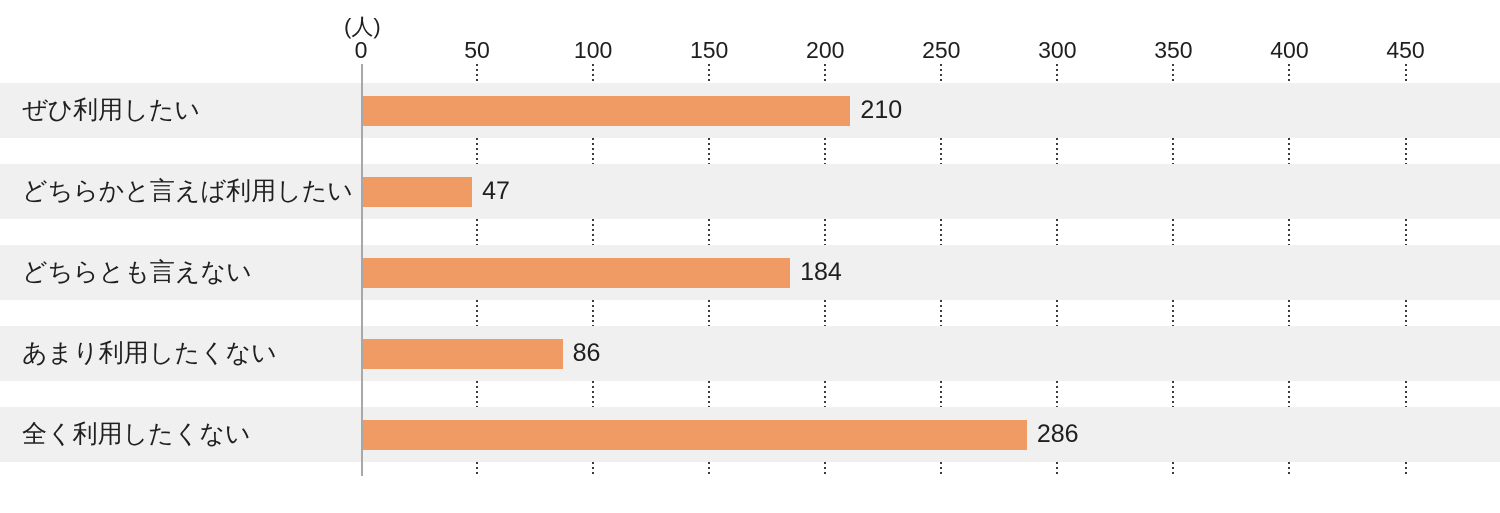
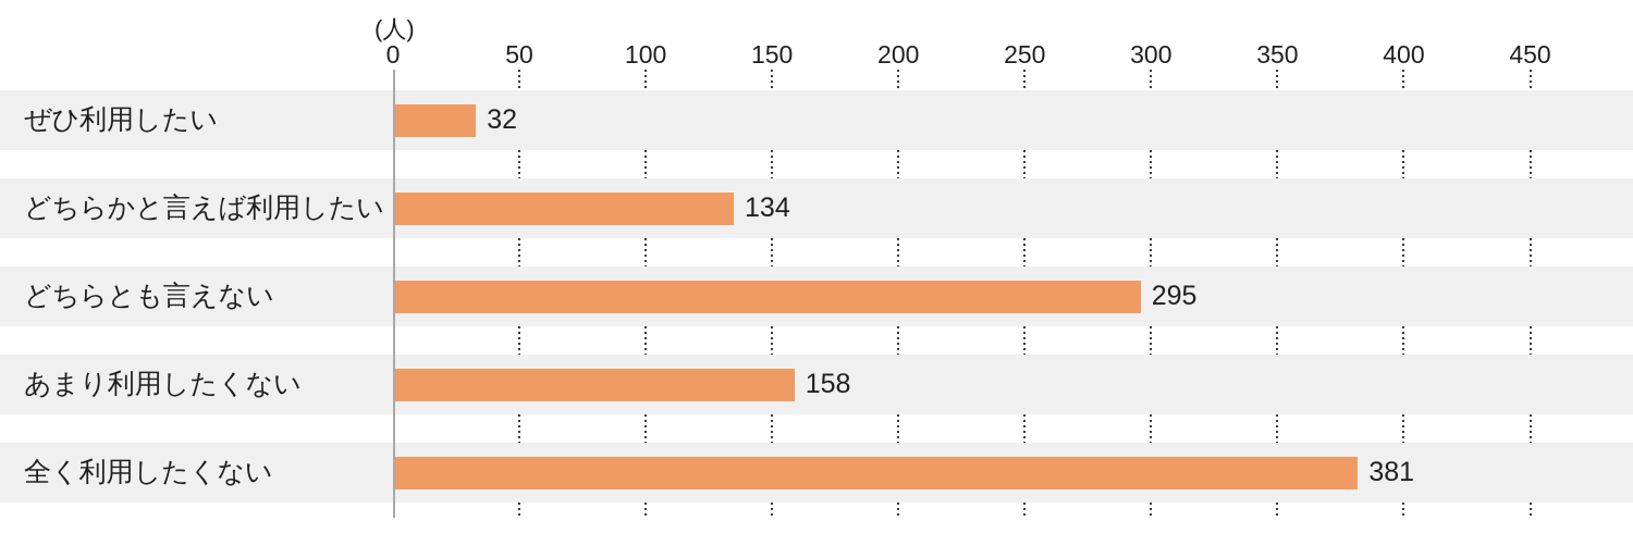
ぜひ利用したい: 210 -> 32
どちらかと言えば利用したい: 47 -> 134
どちらとも言えない: 184 -> 295
あまり利用したくない: 86 -> 158
全く利用したくない: 286 -> 381
